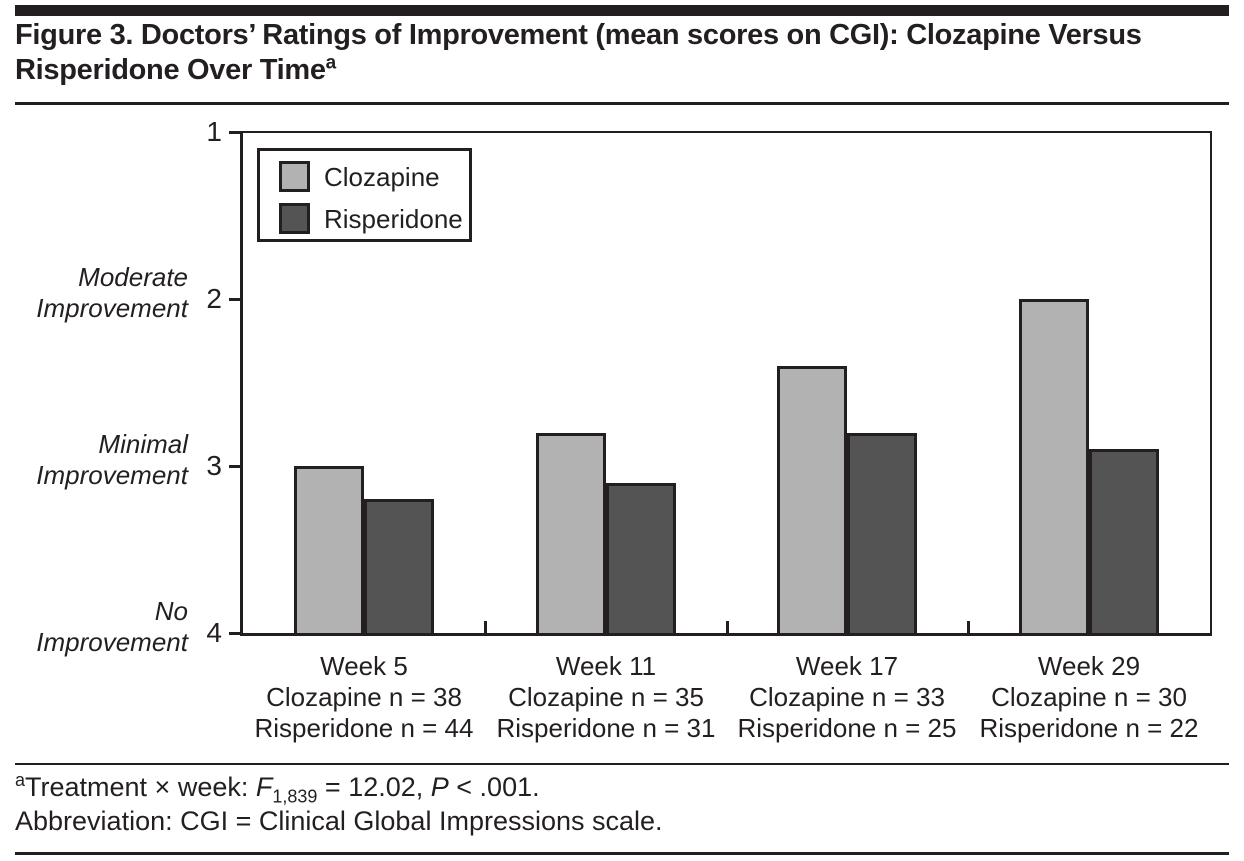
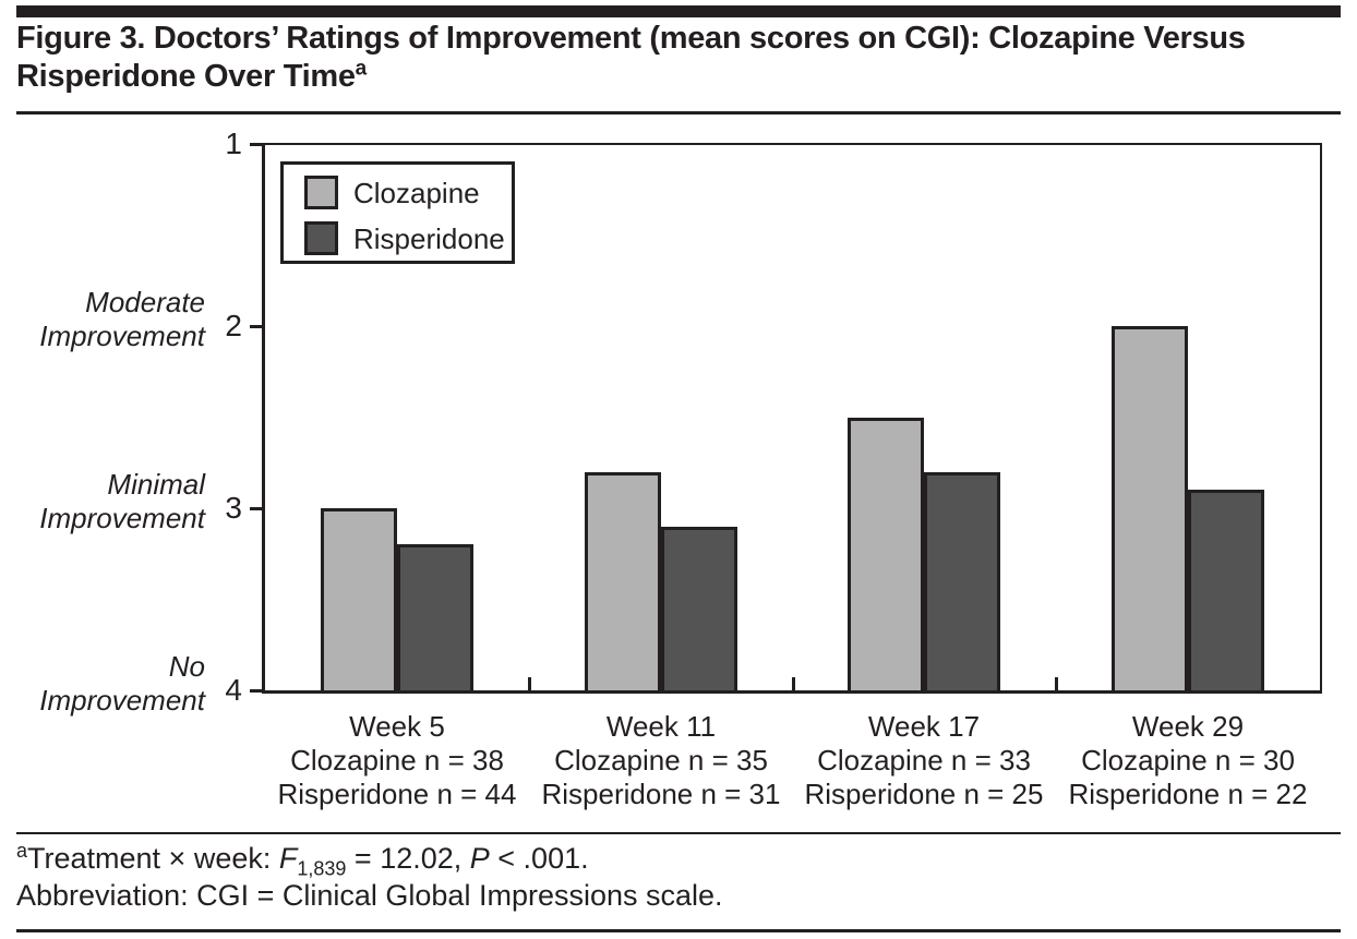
Clozapine/Week 17: 2.4 -> 2.5
